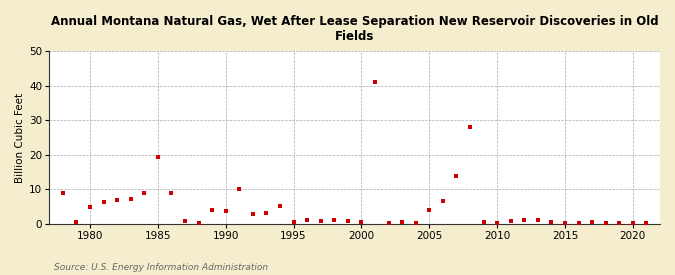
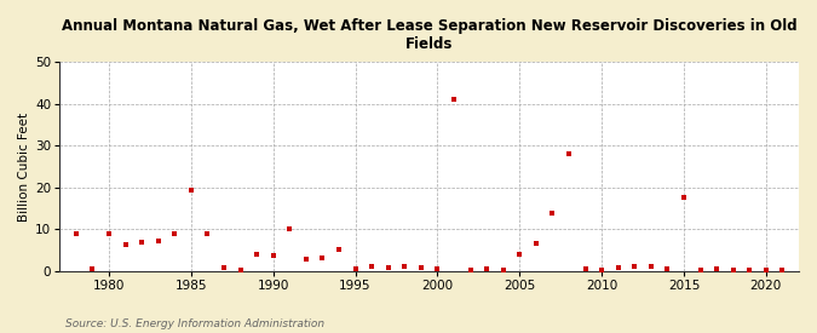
1980: 5.0 -> 9.0
2015: 0.2 -> 17.5
